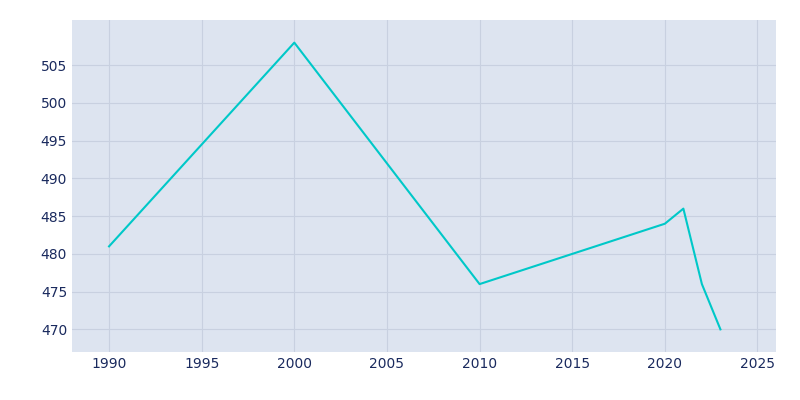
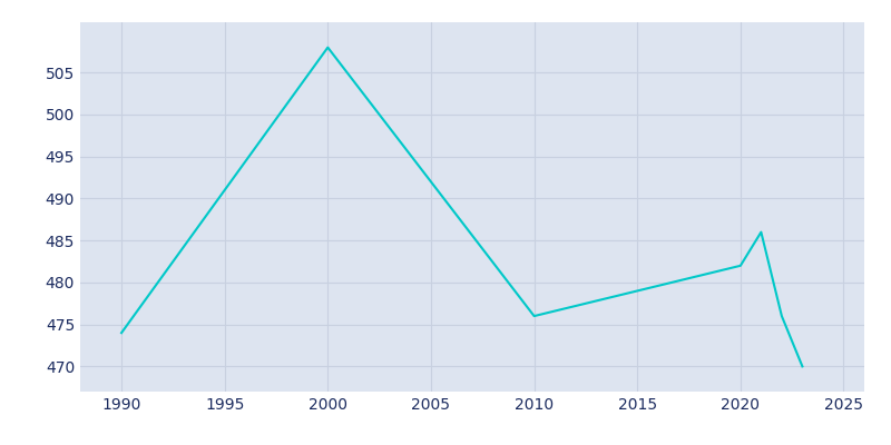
1990: 481 -> 474
2020: 484 -> 482
